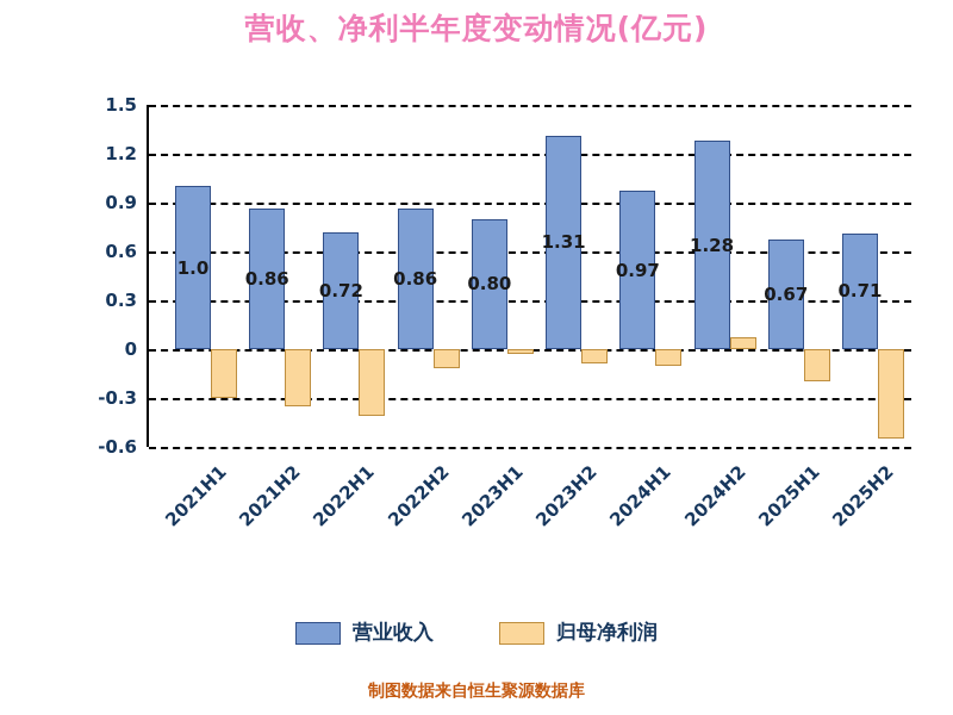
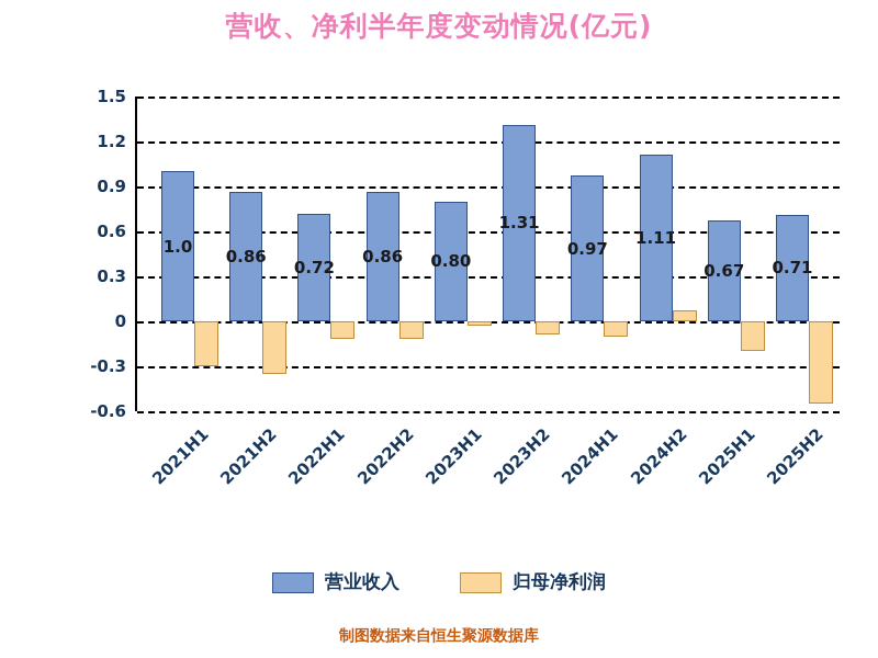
归母净利润/2022H1: -0.41 -> -0.12
营业收入/2024H2: 1.28 -> 1.11
